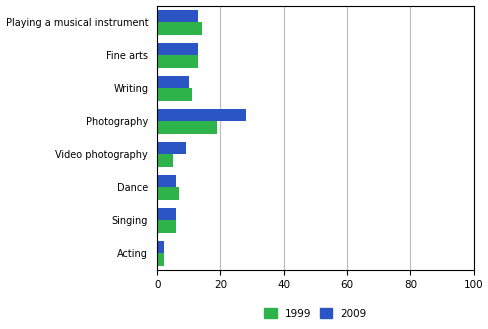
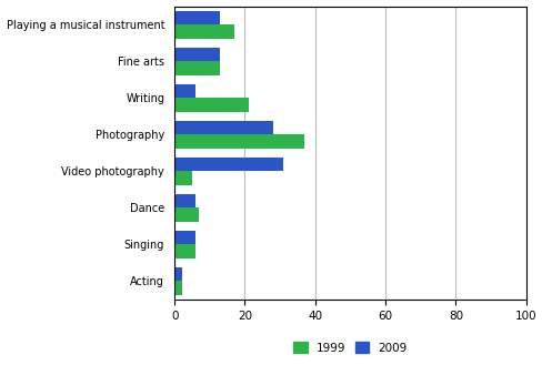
1999/Playing a musical instrument: 14 -> 17
2009/Writing: 10 -> 6
1999/Writing: 11 -> 21
1999/Photography: 19 -> 37
2009/Video photography: 9 -> 31
